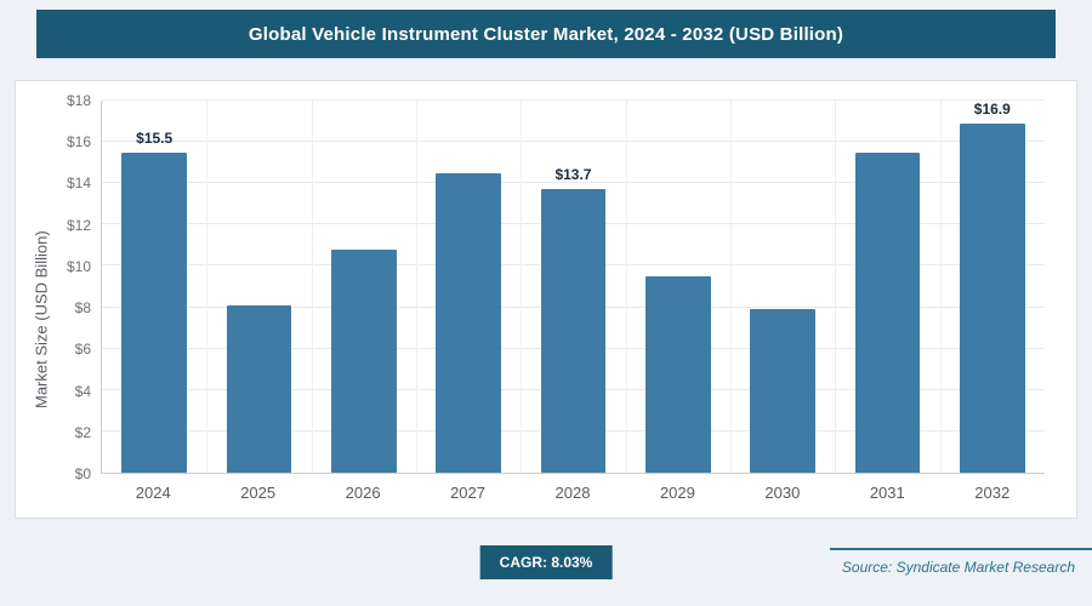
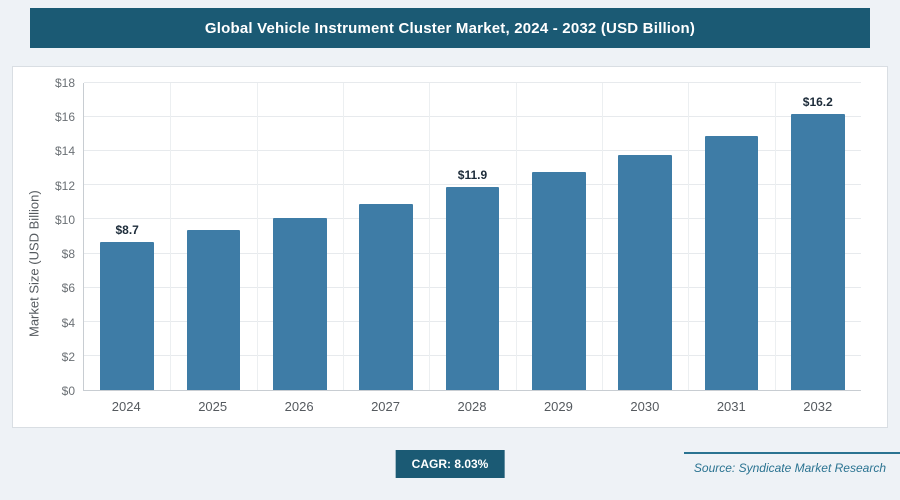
2024: $15.5 -> $8.7
2025: $8.1 -> $9.4
2026: $10.8 -> $10.1
2027: $14.5 -> $10.9
2028: $13.7 -> $11.9
2029: $9.5 -> $12.8
2030: $7.9 -> $13.8
2031: $15.5 -> $14.9
2032: $16.9 -> $16.2
